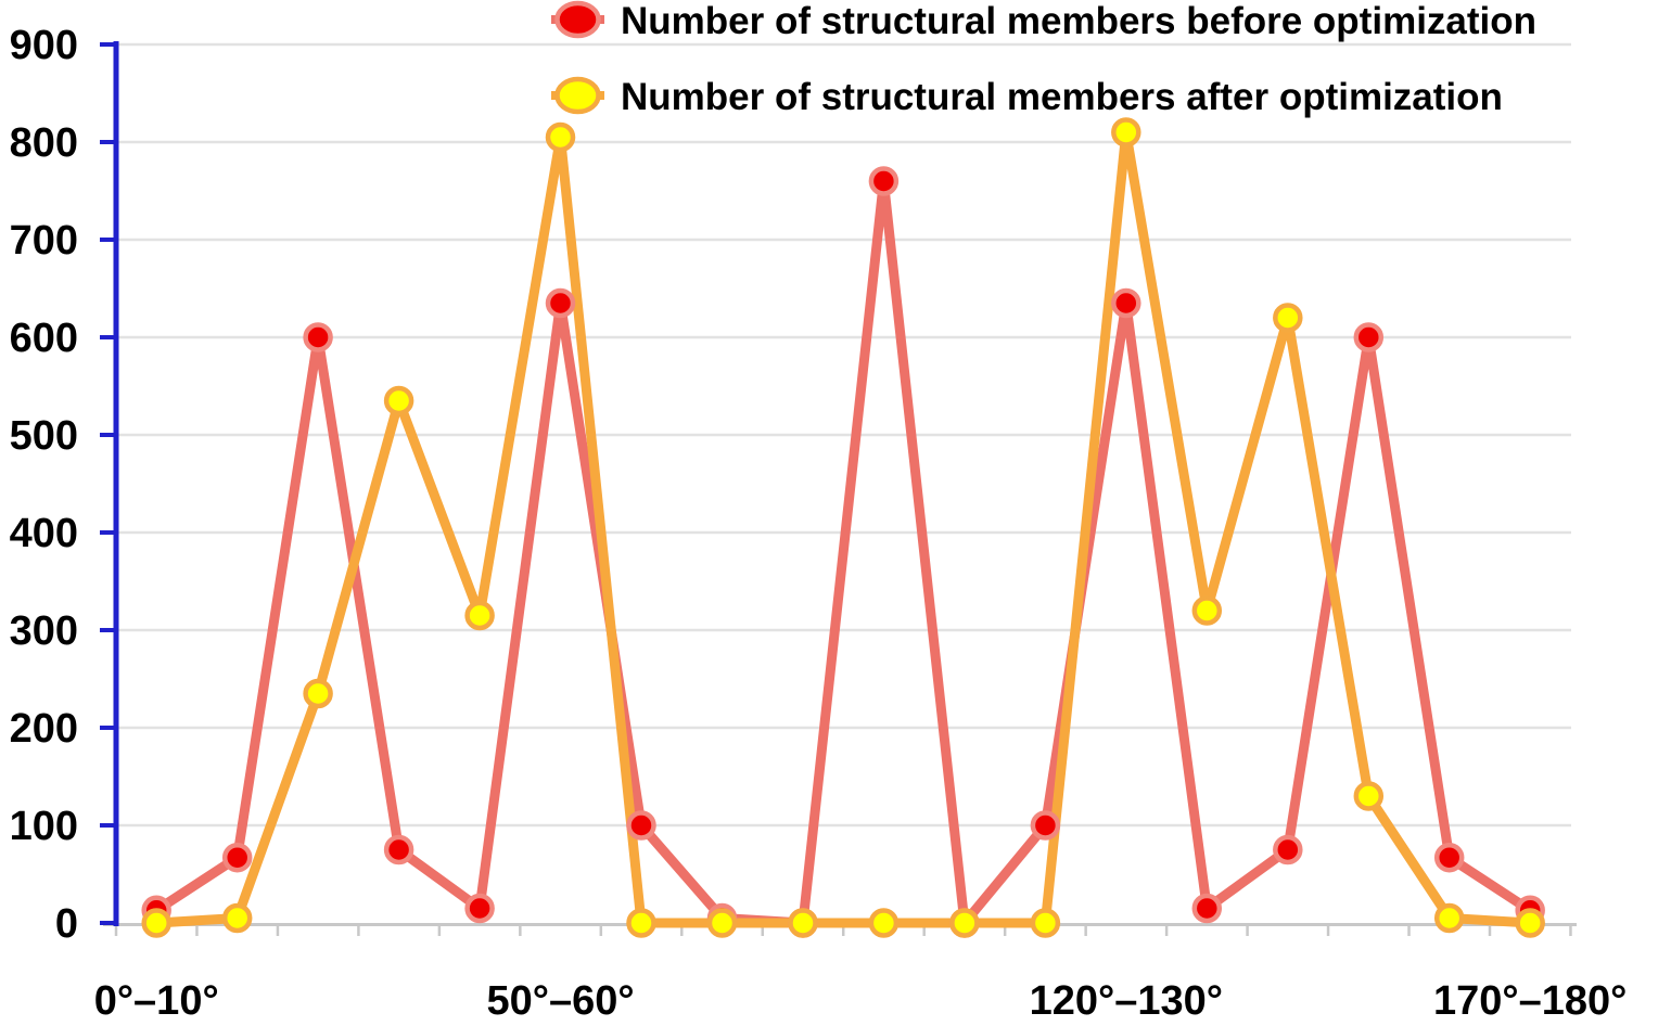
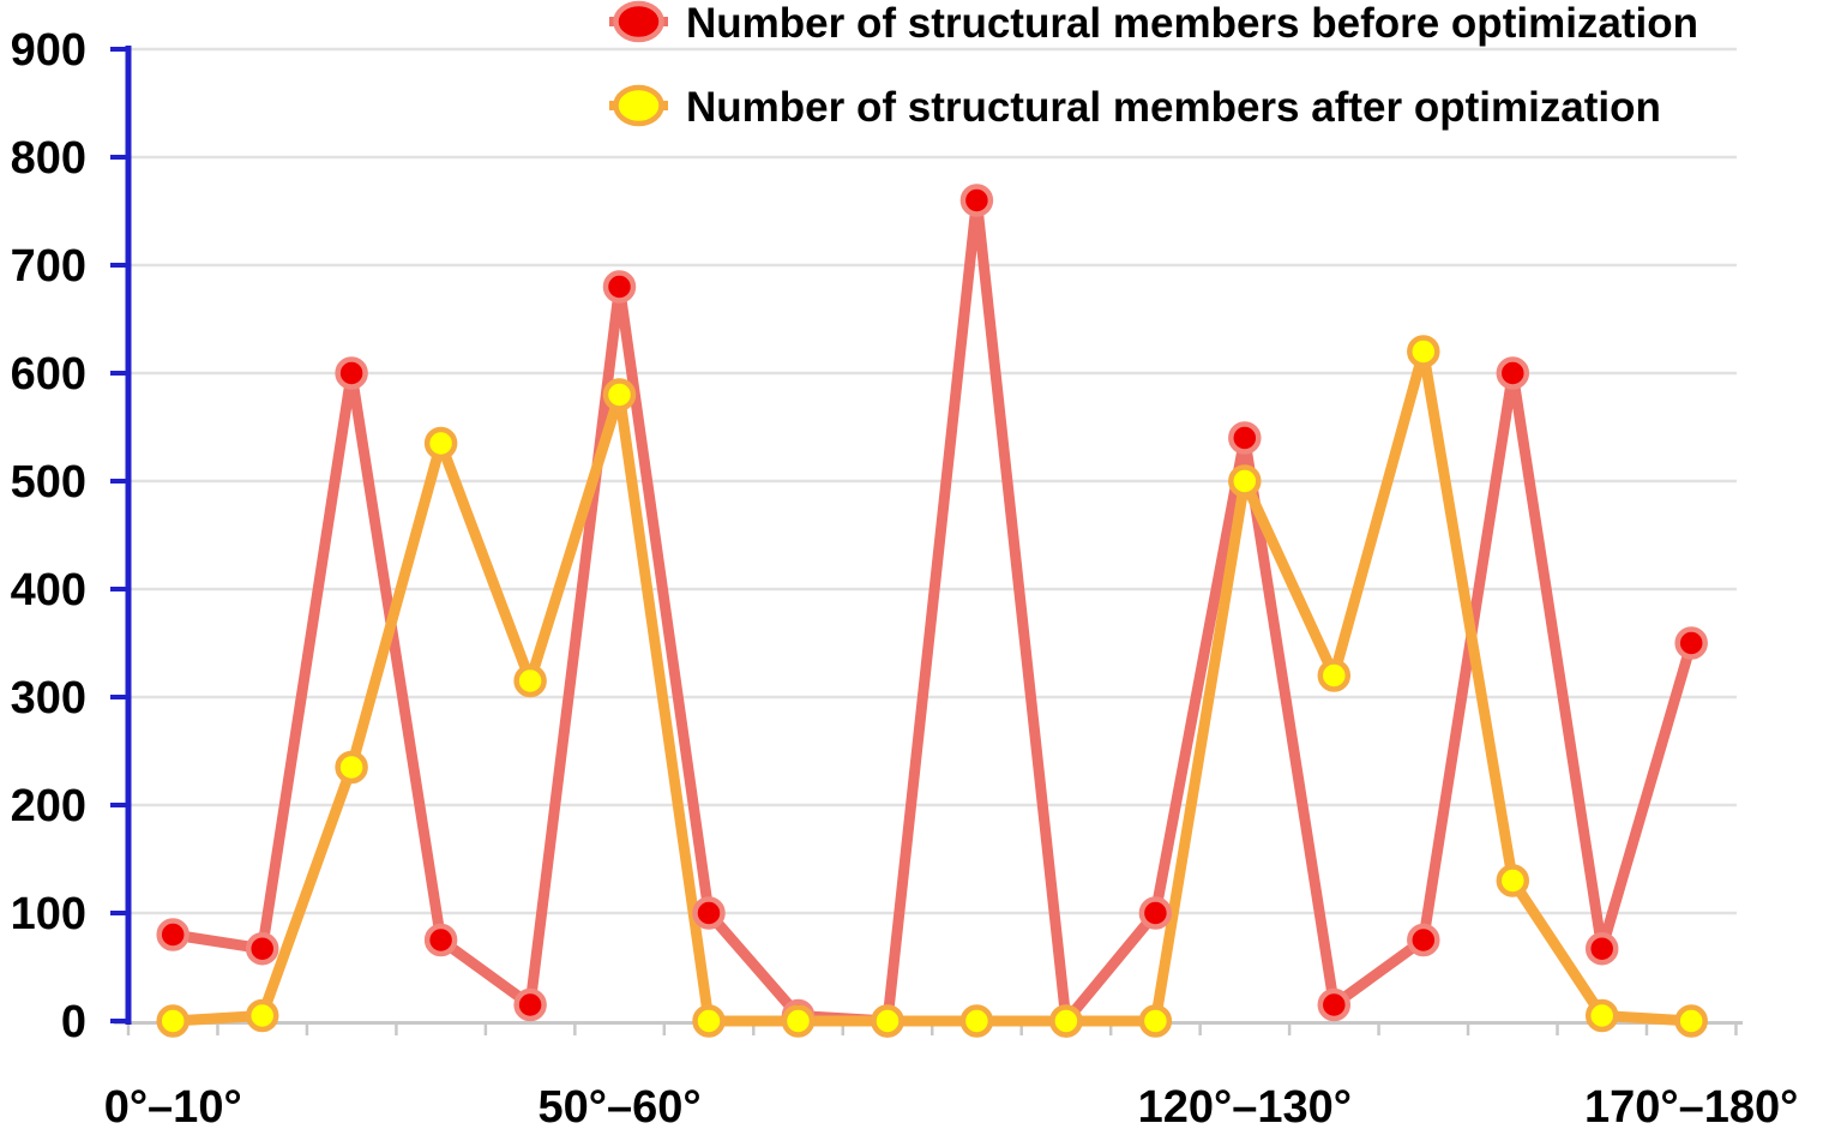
Number of structural members before optimization/0°–10°: 10 -> 80
Number of structural members before optimization/50°–60°: 640 -> 680
Number of structural members after optimization/50°–60°: 800 -> 580
Number of structural members before optimization/120°–130°: 640 -> 540
Number of structural members after optimization/120°–130°: 810 -> 500
Number of structural members before optimization/170°–180°: 10 -> 350
